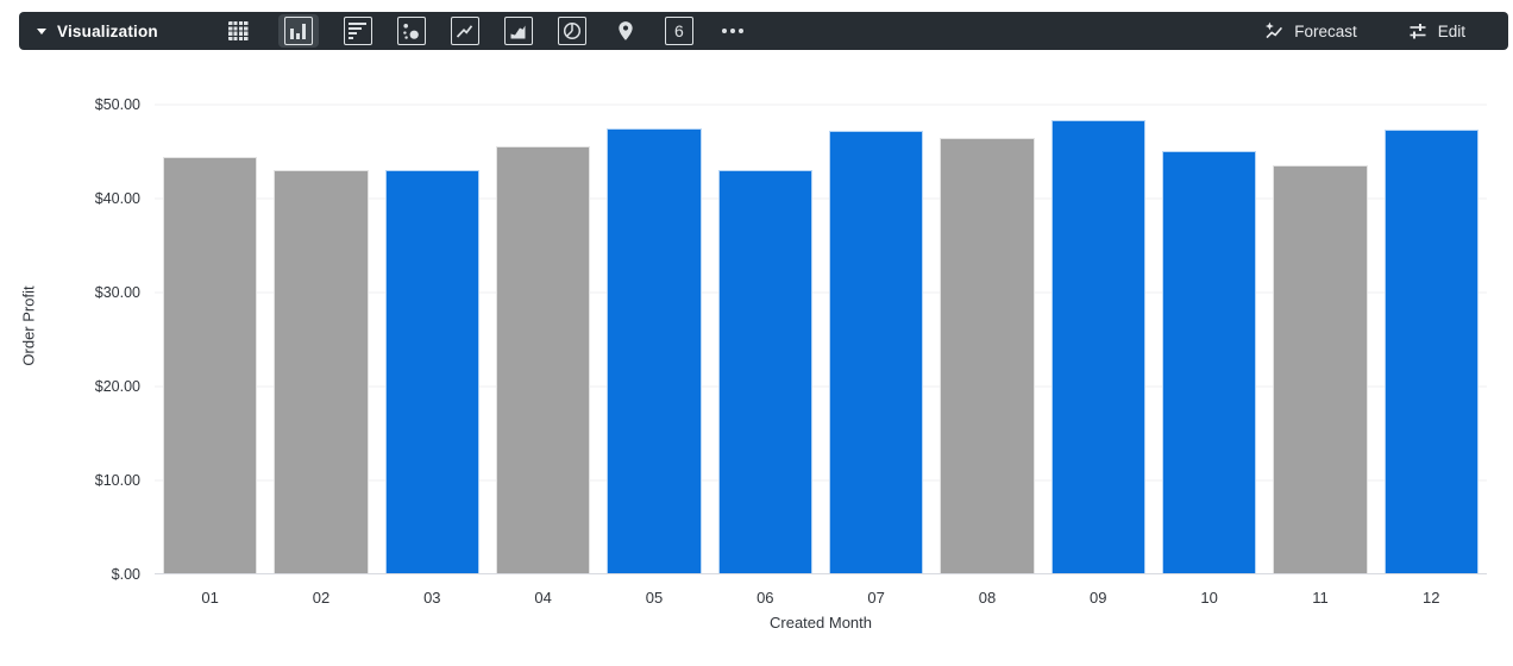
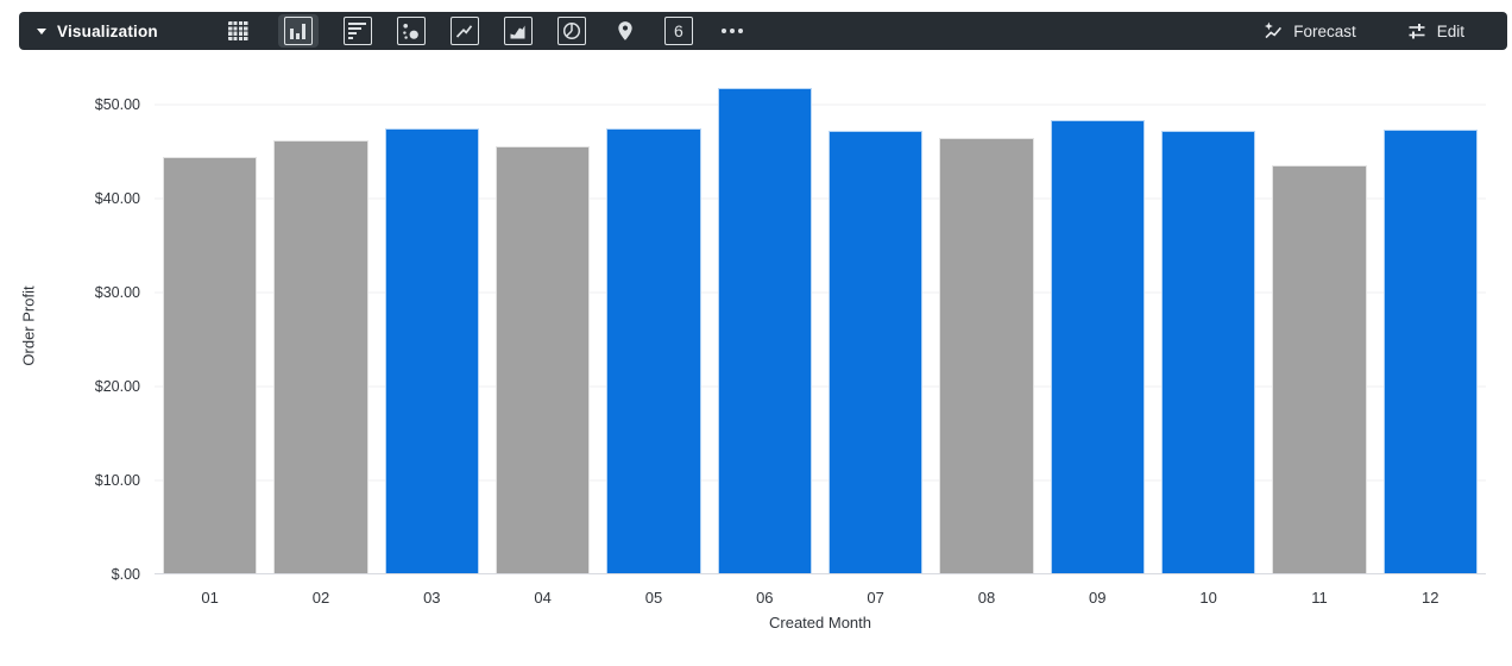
02: $43 -> $46
03: $43 -> $47
06: $43 -> $52
10: $45 -> $47
